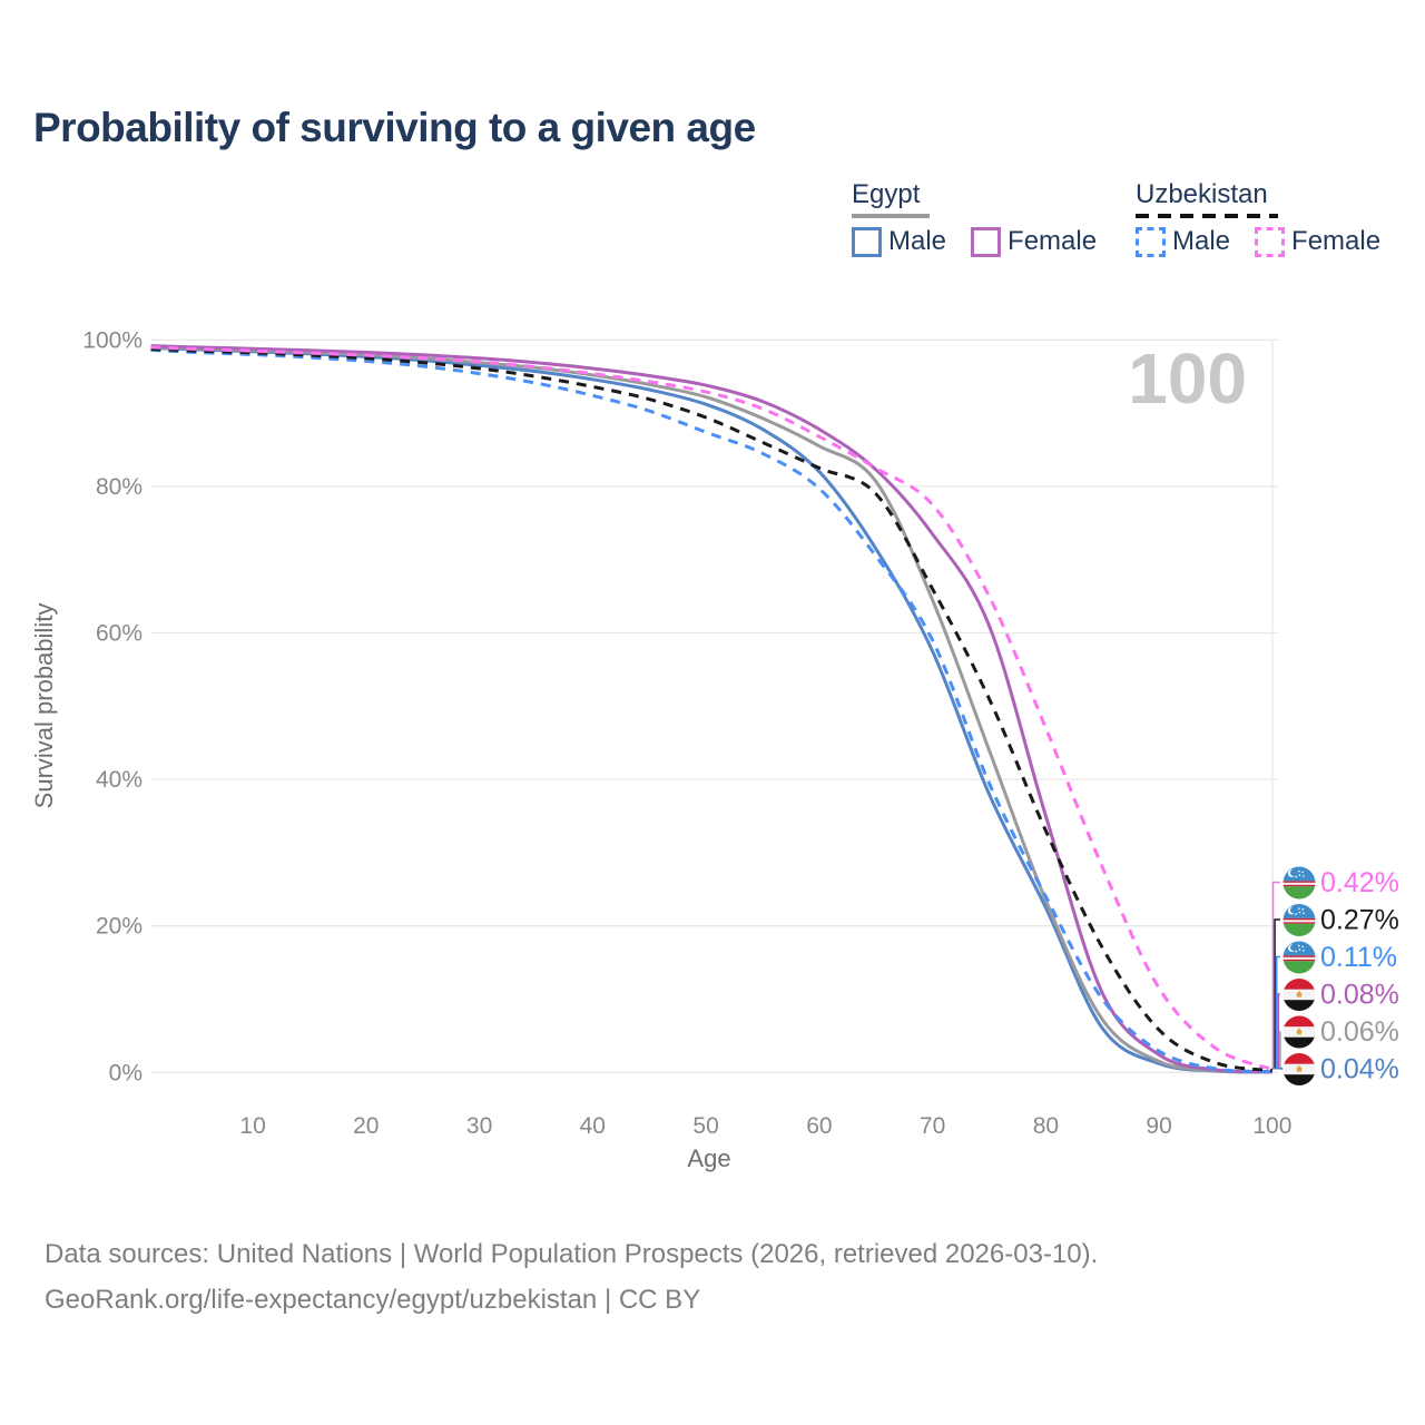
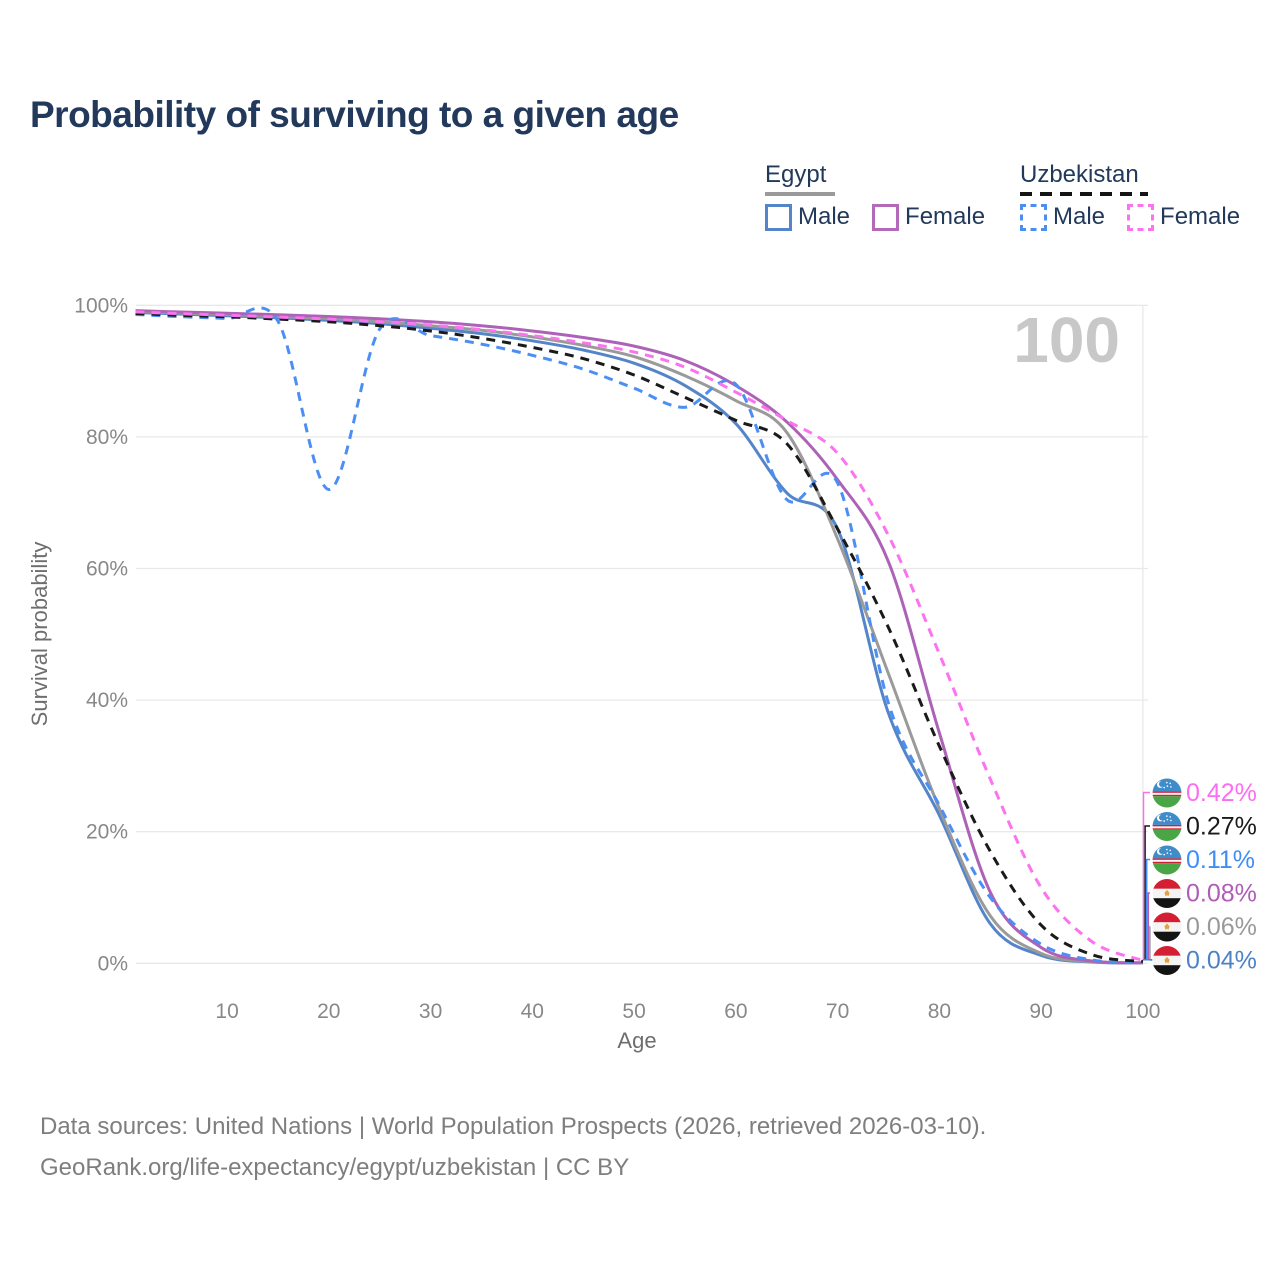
Uzbekistan Male/20: 97% -> 72%
Uzbekistan Male/60: 80% -> 88%
Egypt Male/70: 58% -> 66%
Uzbekistan Male/70: 59% -> 73%
